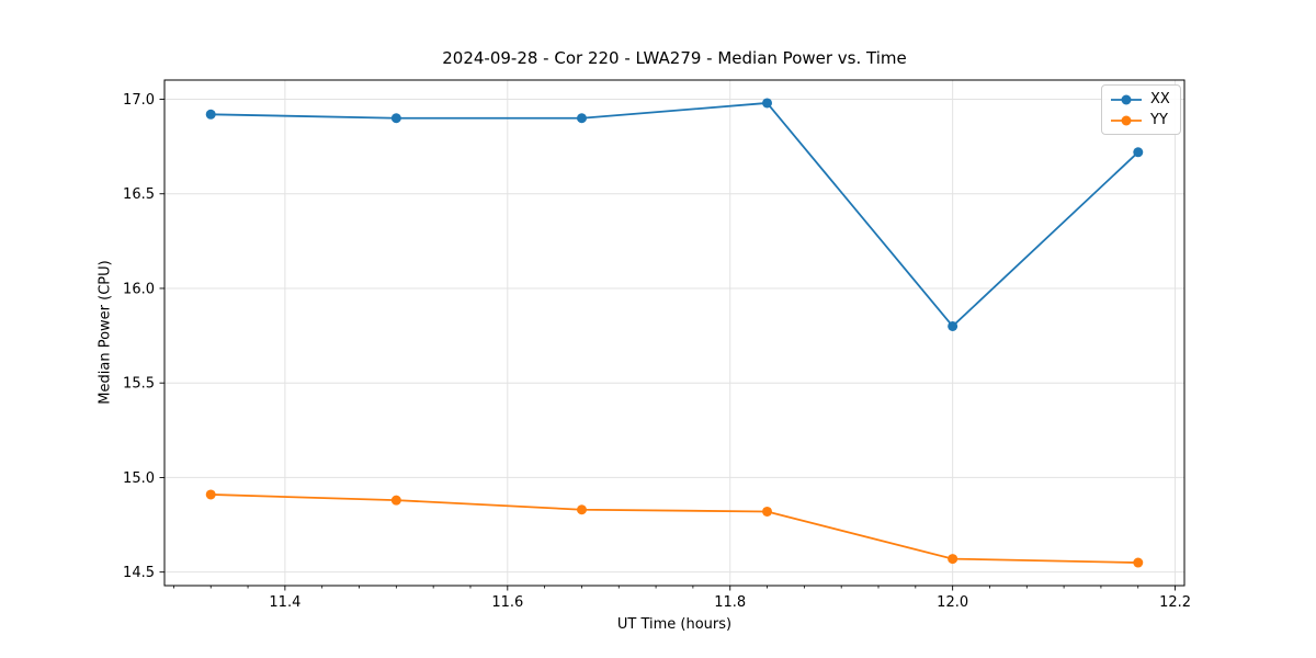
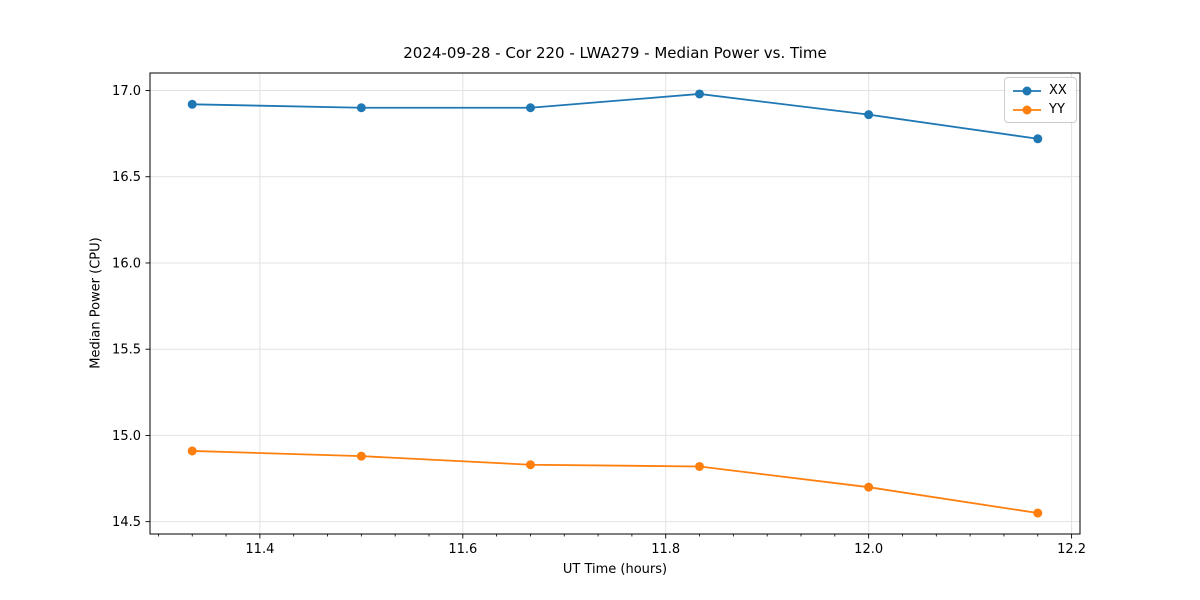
XX/12.0: 15.80 -> 16.86
YY/12.0: 14.57 -> 14.70
